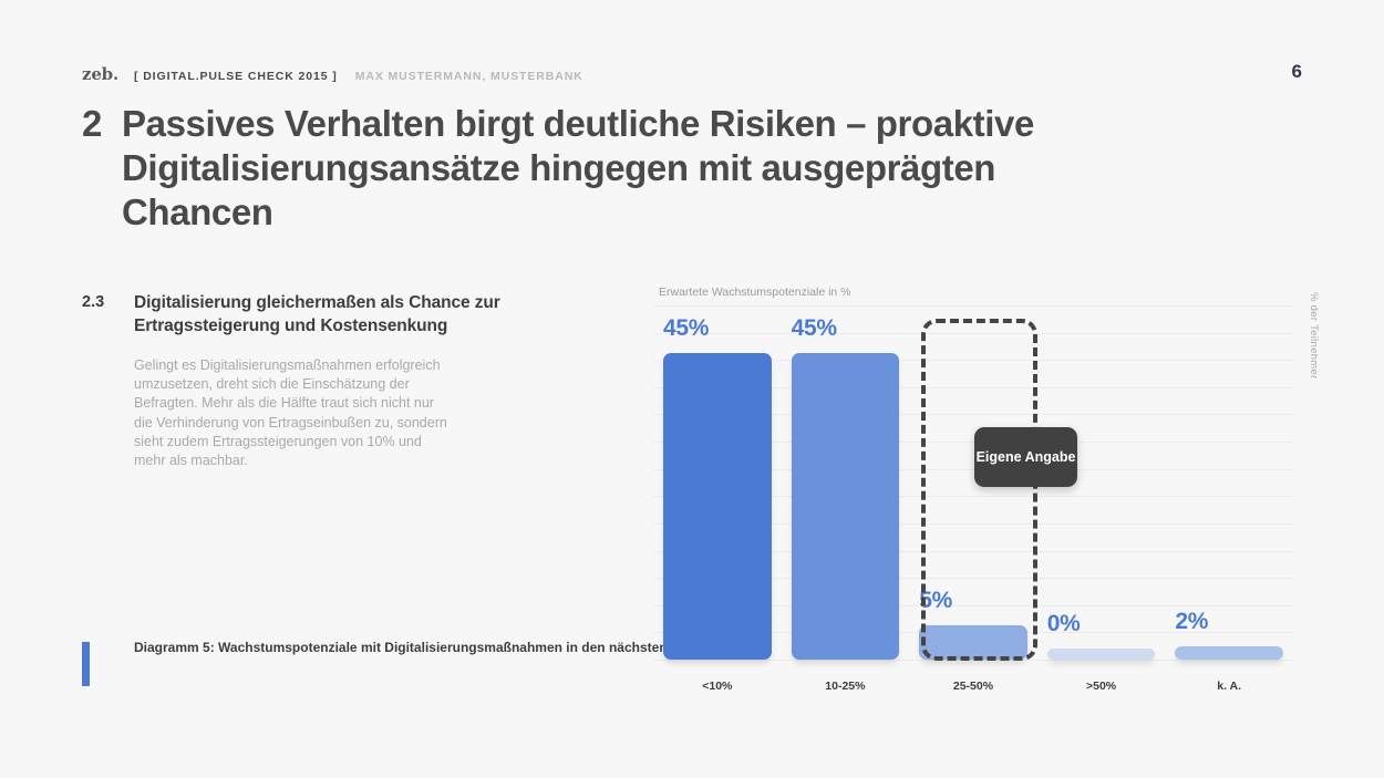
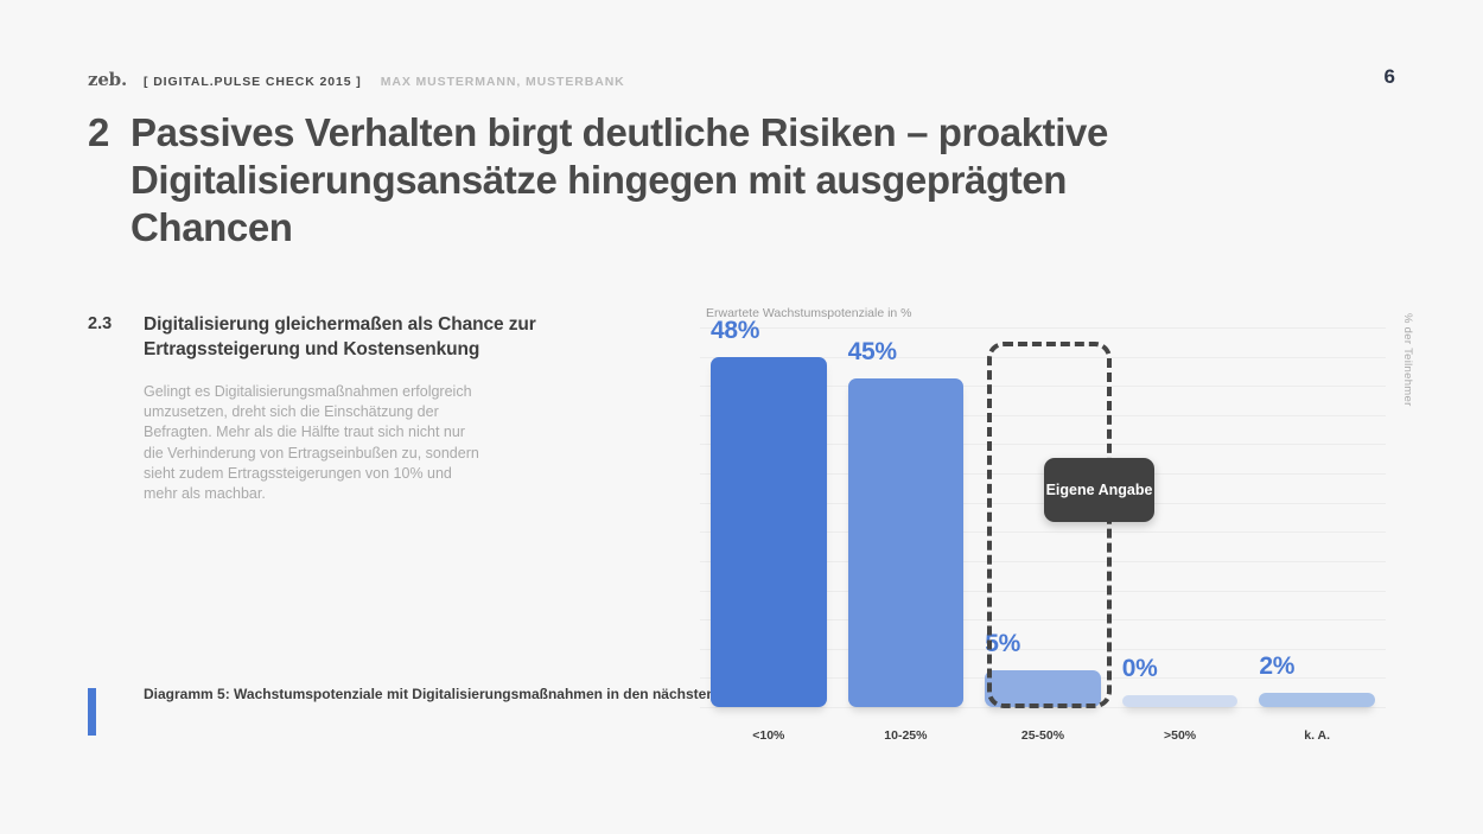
<10%: 45% -> 48%
